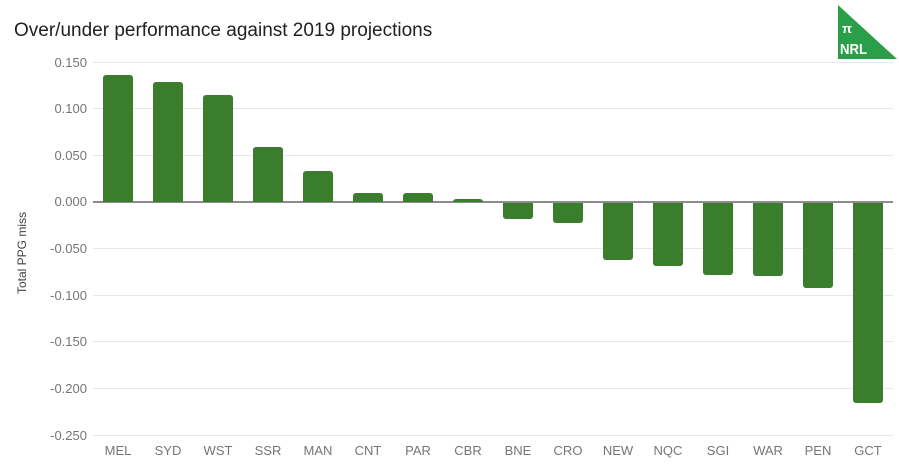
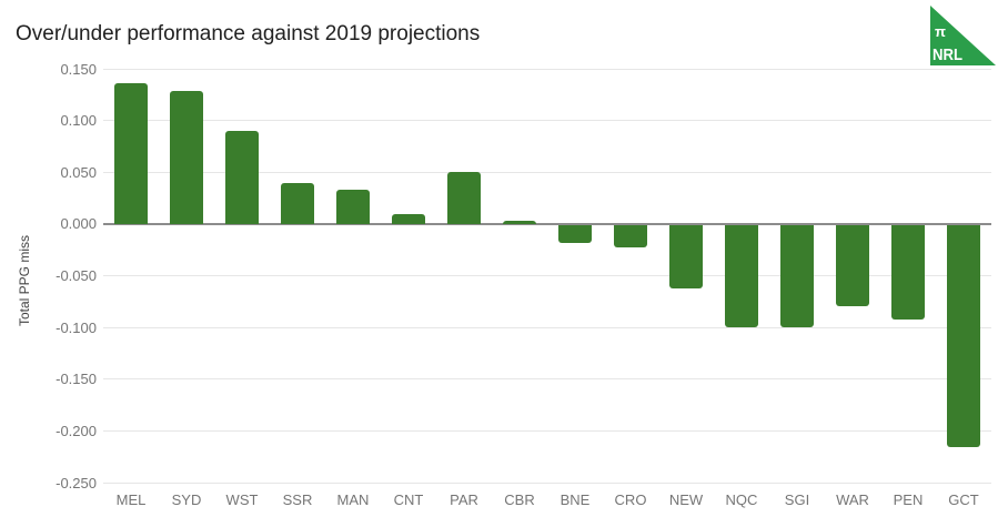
WST: 0.12 -> 0.09
SSR: 0.06 -> 0.04
PAR: 0.01 -> 0.05
NQC: -0.07 -> -0.10
SGI: -0.08 -> -0.10
